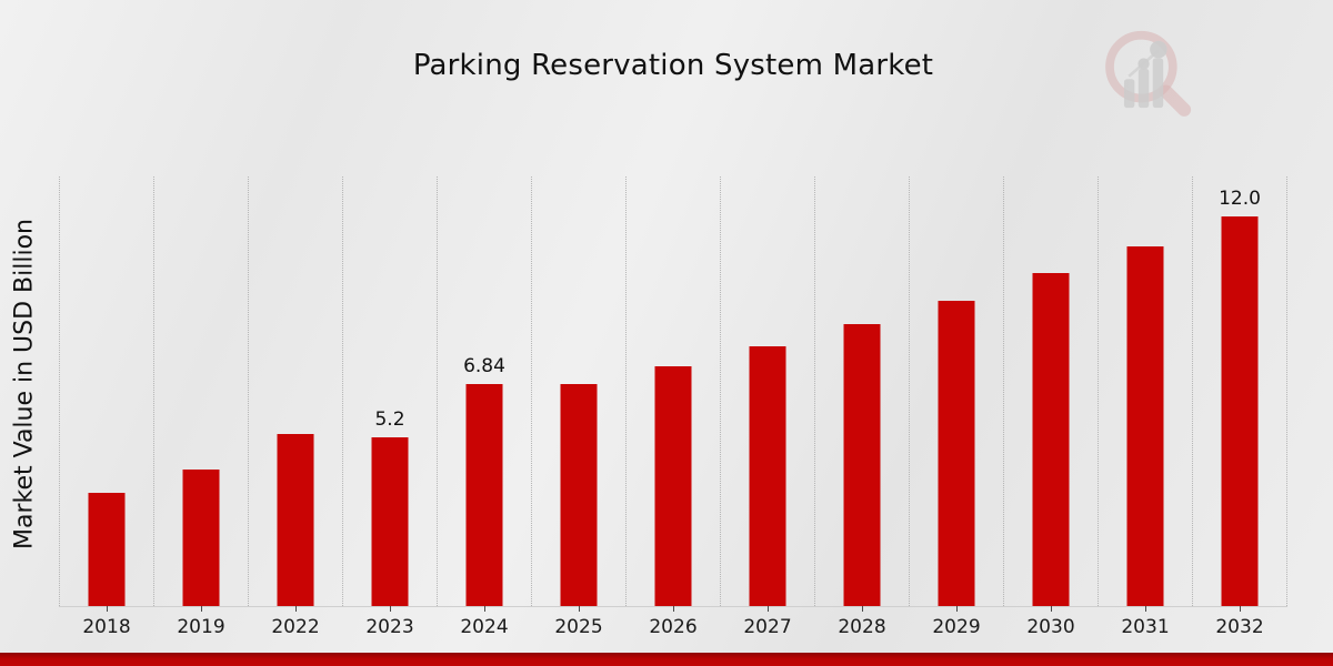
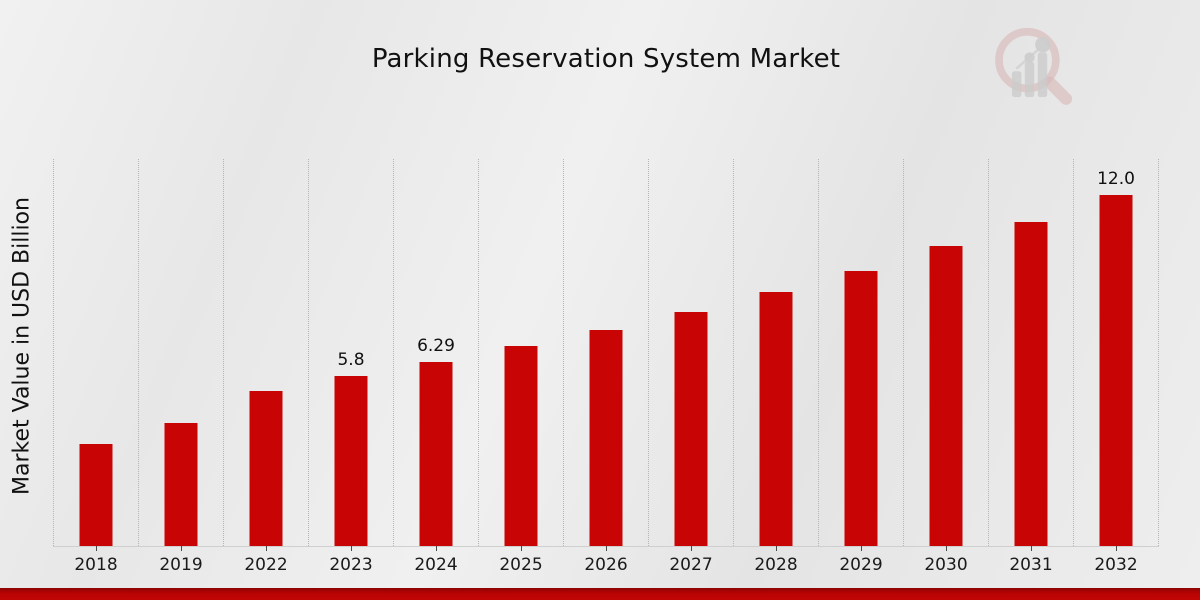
2023: 5.2 -> 5.8
2024: 6.84 -> 6.29
